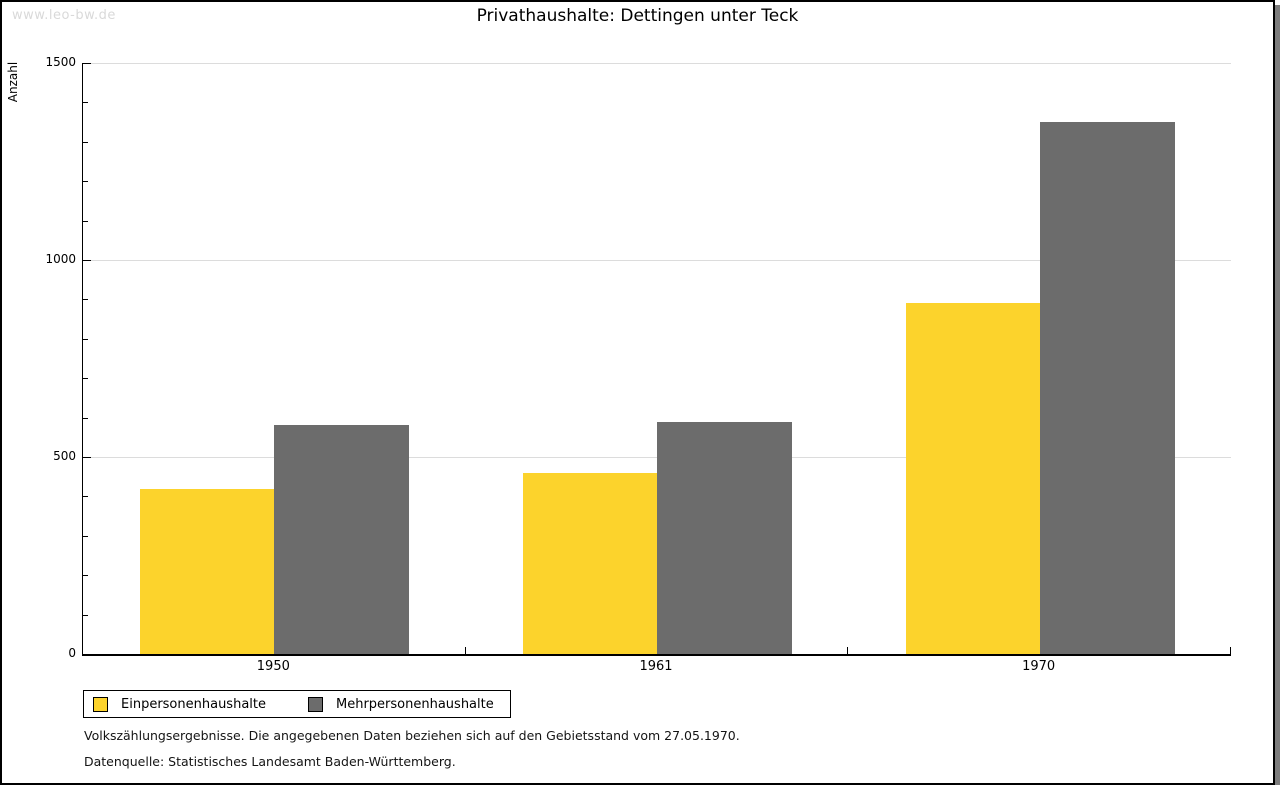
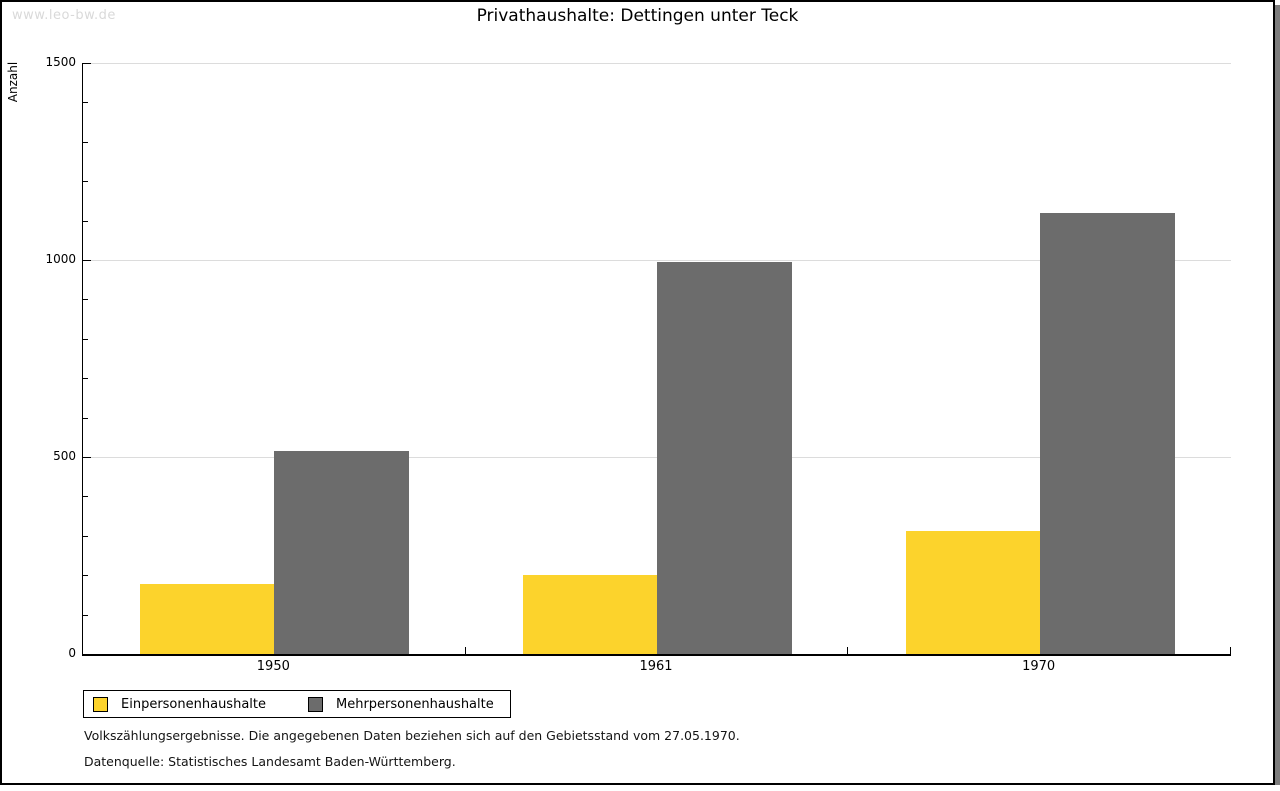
Einpersonenhaushalte/1950: 420 -> 180
Mehrpersonenhaushalte/1950: 580 -> 520
Einpersonenhaushalte/1961: 460 -> 200
Mehrpersonenhaushalte/1961: 590 -> 1000
Einpersonenhaushalte/1970: 890 -> 310
Mehrpersonenhaushalte/1970: 1350 -> 1120
